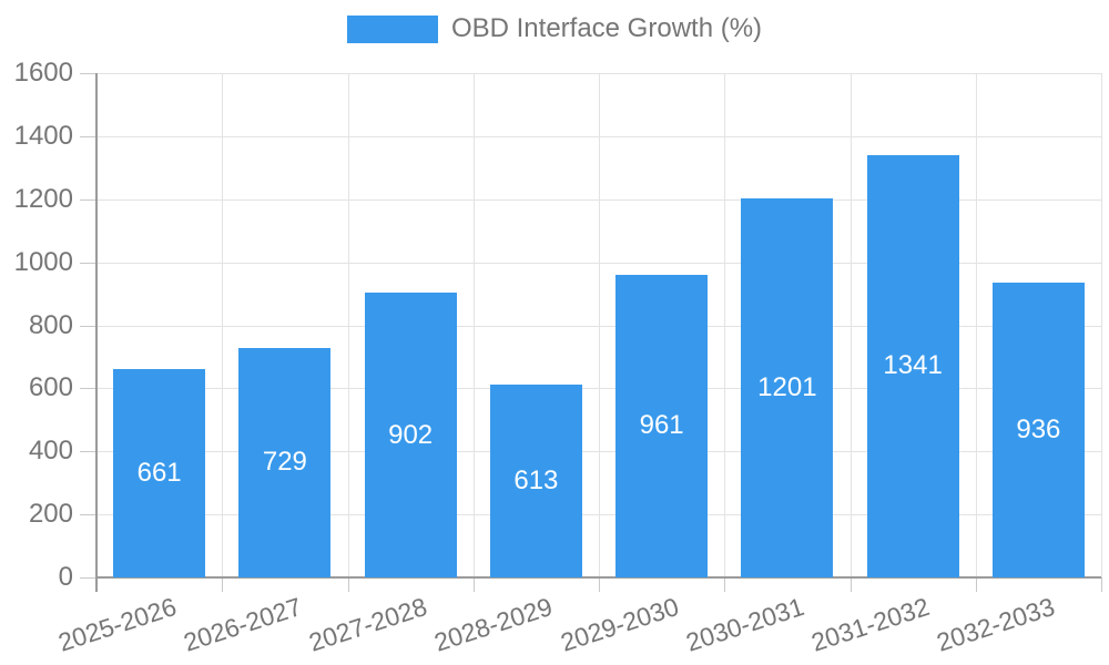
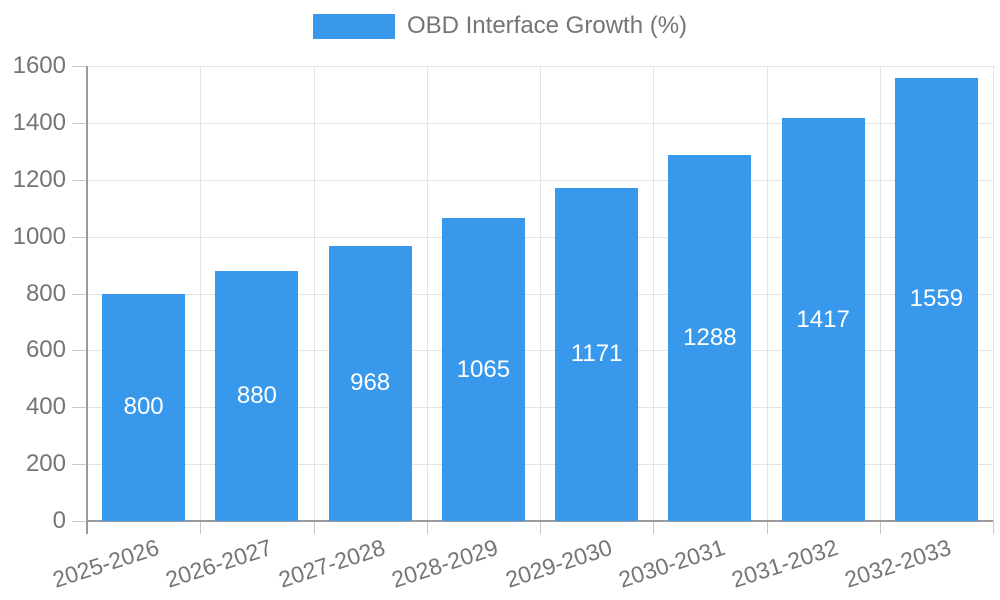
2025-2026: 661 -> 800
2026-2027: 729 -> 880
2027-2028: 902 -> 968
2028-2029: 613 -> 1065
2029-2030: 961 -> 1171
2030-2031: 1201 -> 1288
2031-2032: 1341 -> 1417
2032-2033: 936 -> 1559
